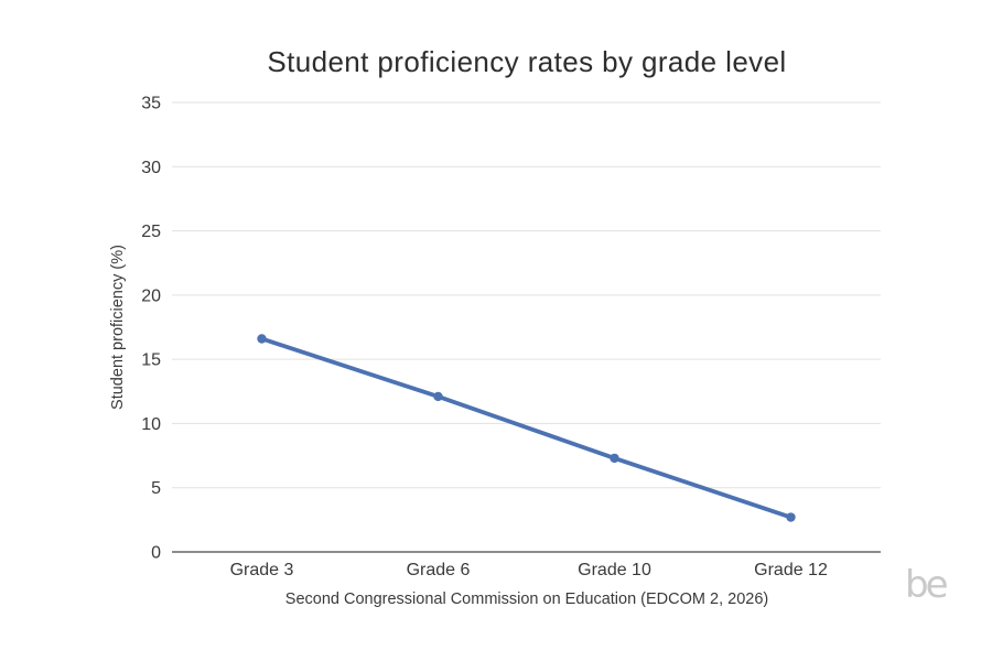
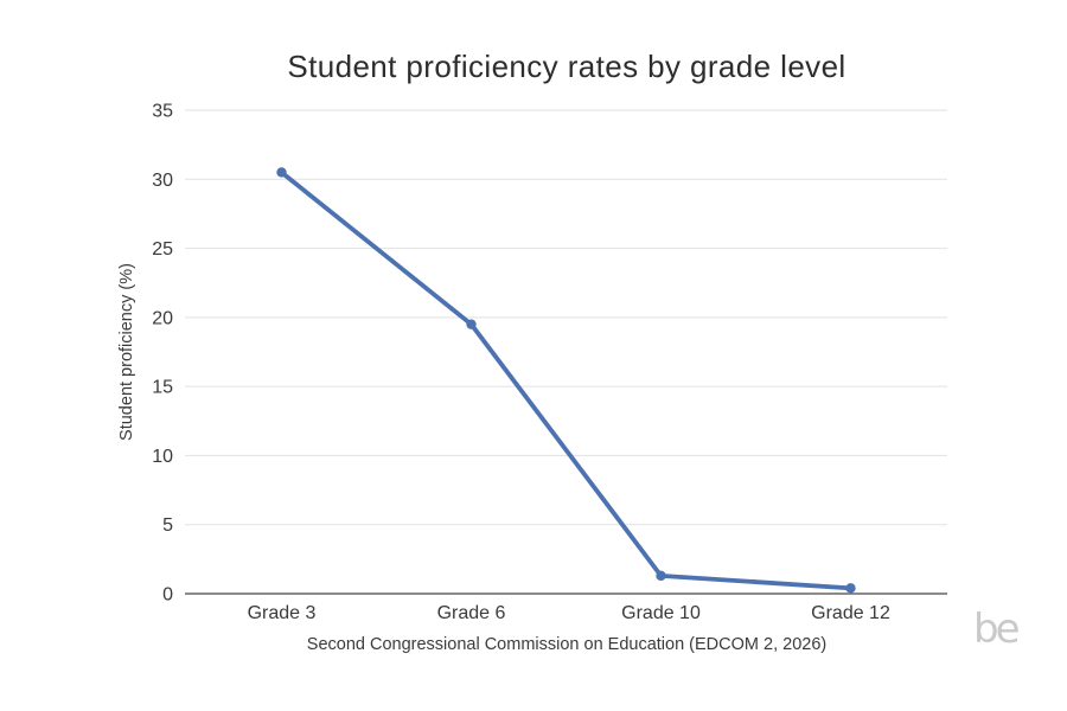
Grade 3: 16.6 -> 30.5
Grade 6: 12.1 -> 19.5
Grade 10: 7.3 -> 1.3
Grade 12: 2.7 -> 0.4
